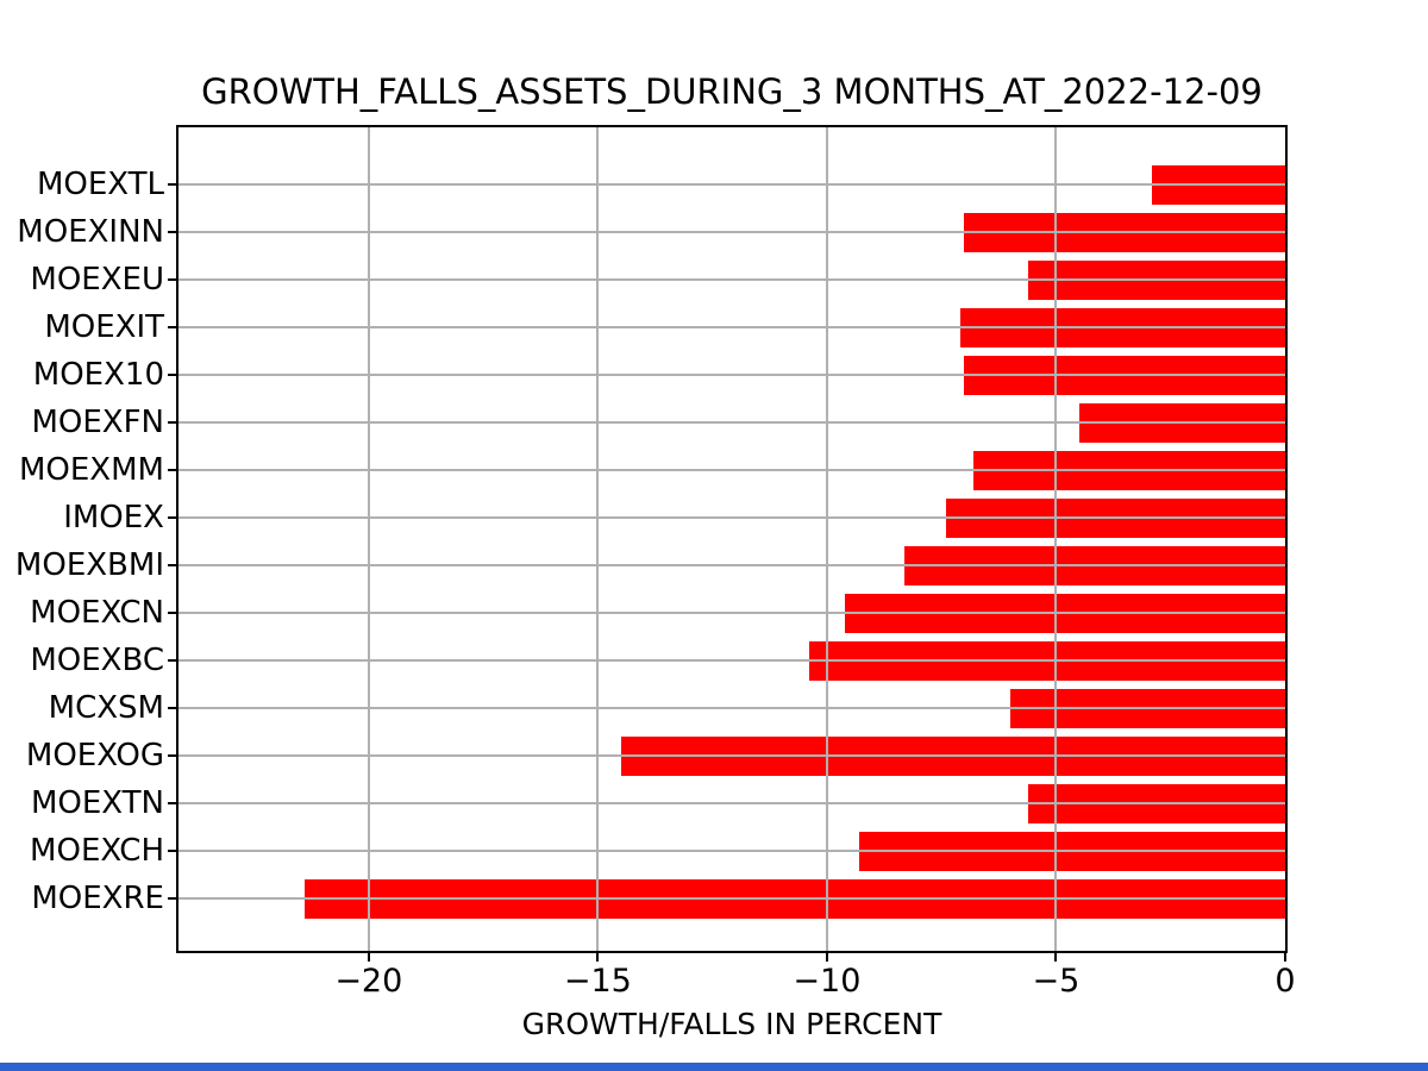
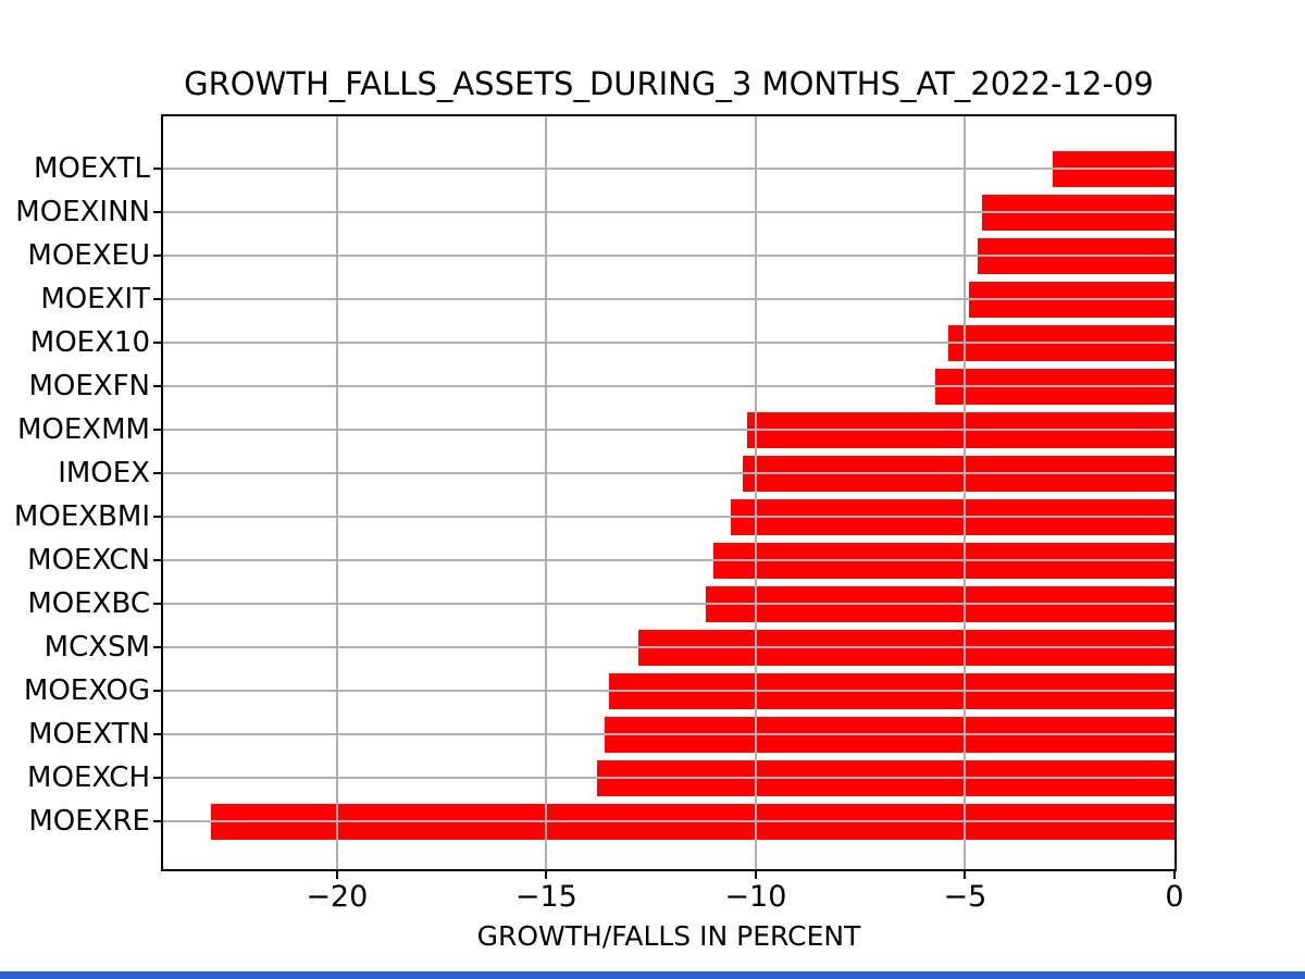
MOEXINN: -7.0 -> -4.6
MOEXEU: -5.6 -> -4.7
MOEXIT: -7.1 -> -4.9
MOEX10: -7.0 -> -5.4
MOEXFN: -4.5 -> -5.7
MOEXMM: -6.8 -> -10.2
IMOEX: -7.4 -> -10.3
MOEXBMI: -8.3 -> -10.6
MOEXCN: -9.6 -> -11.0
MOEXBC: -10.4 -> -11.2
MCXSM: -6.0 -> -12.8
MOEXOG: -14.5 -> -13.5
MOEXTN: -5.6 -> -13.6
MOEXCH: -9.3 -> -13.8
MOEXRE: -21.4 -> -23.0
